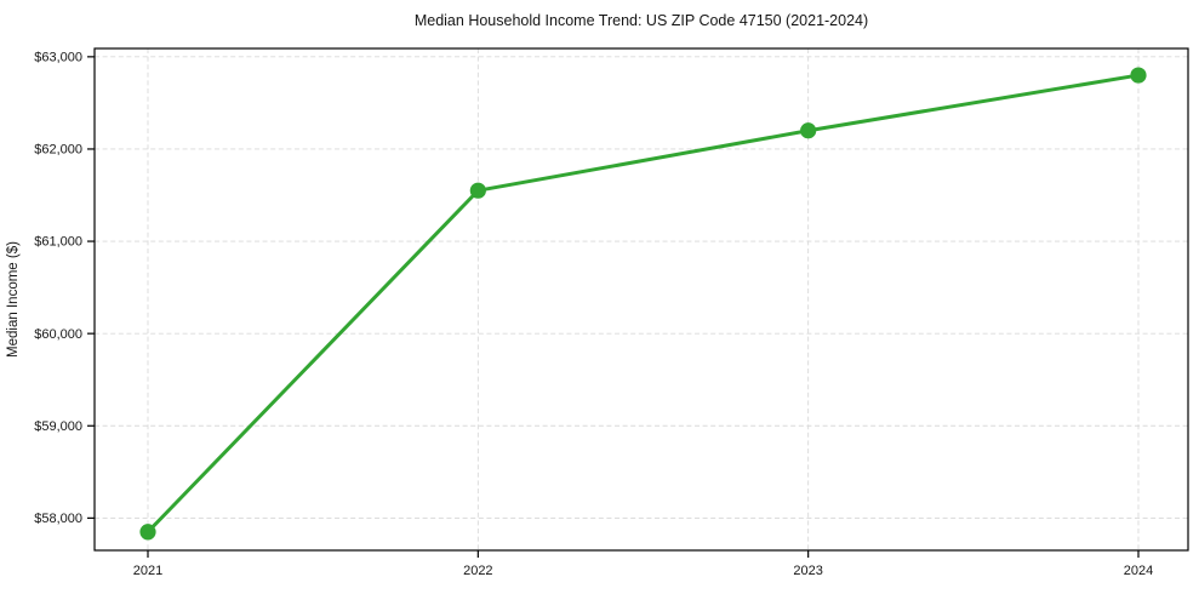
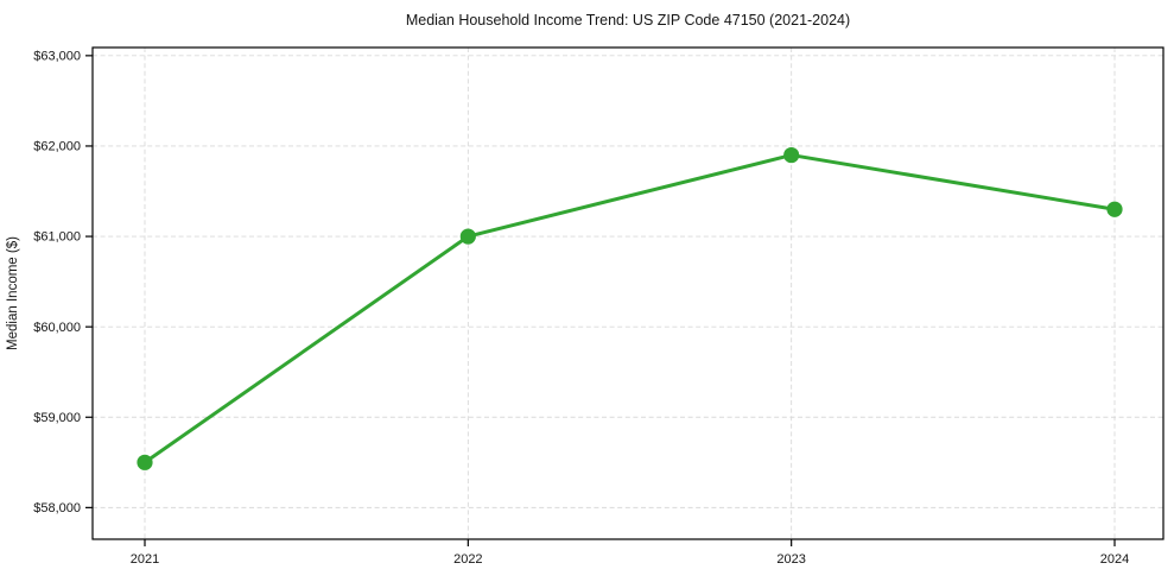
2021: $57800 -> $58500
2022: $61600 -> $61000
2023: $62200 -> $61900
2024: $62800 -> $61300
